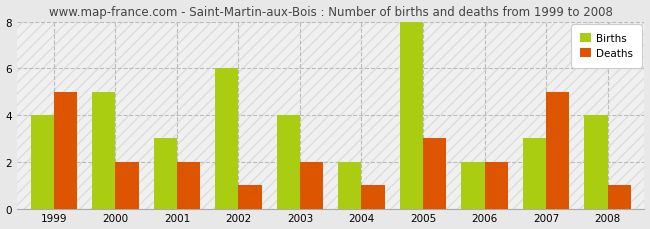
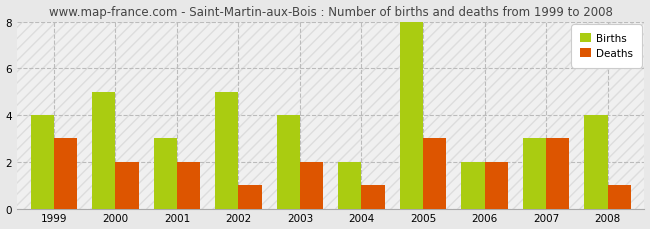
Deaths/1999: 5 -> 3
Births/2002: 6 -> 5
Deaths/2007: 5 -> 3
